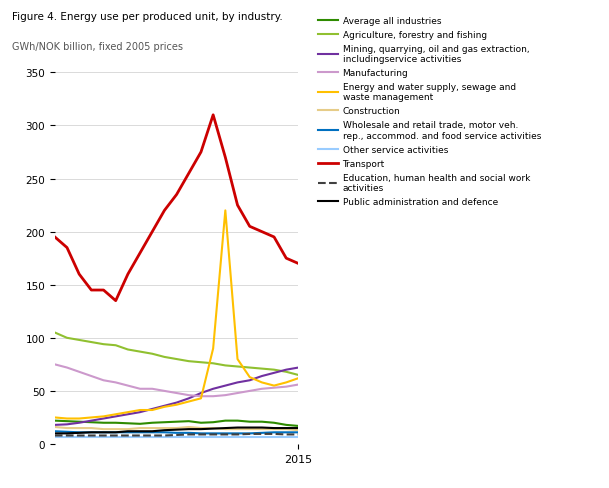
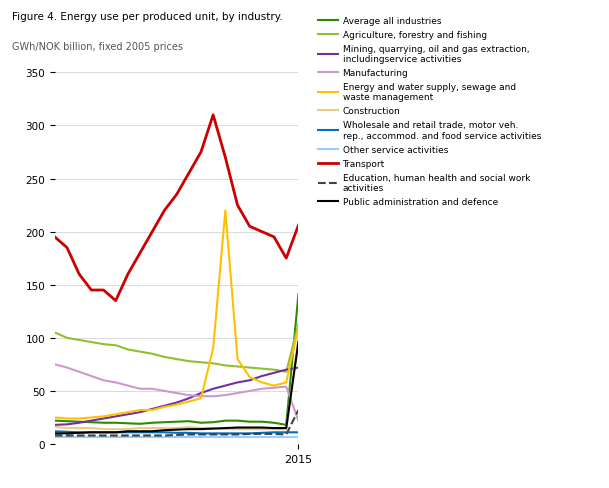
Average all industries/2015: 17 -> 141
Agriculture, forestry and fishing/2015: 65 -> 113
Manufacturing/2015: 56 -> 22
Energy and water supply, sewage and waste management/2015: 62 -> 110
Construction/2015: 13 -> 100
Transport/2015: 170 -> 206
Education, human health and social work activities/2015: 9 -> 32
Public administration and defence/2015: 15 -> 96
